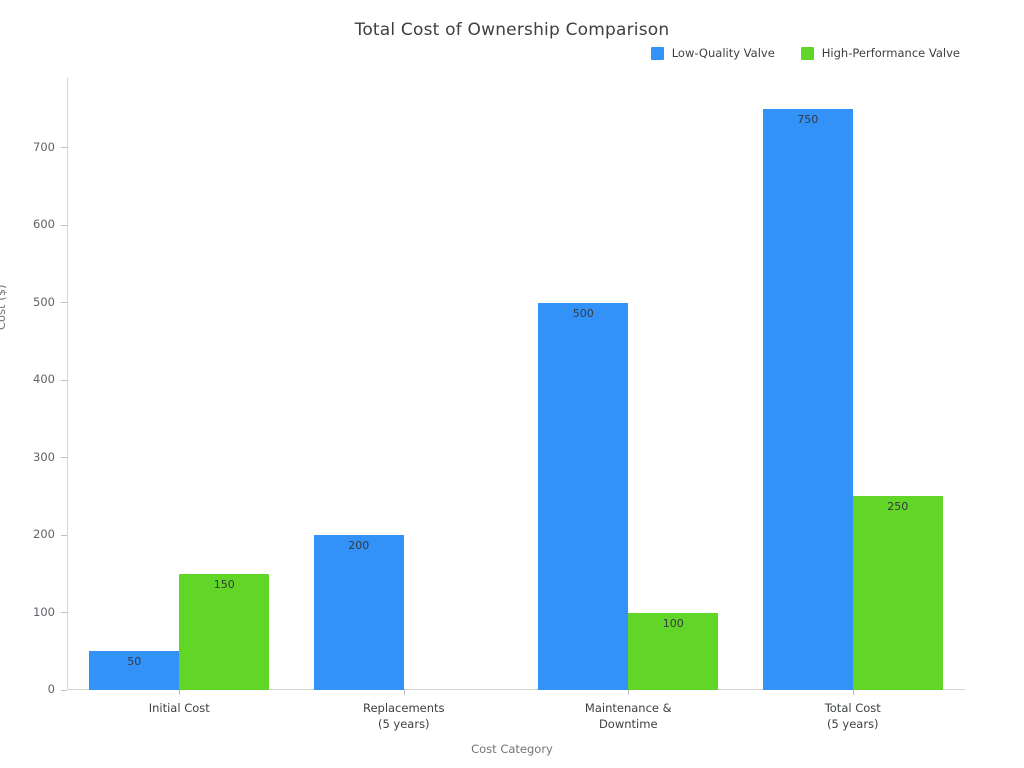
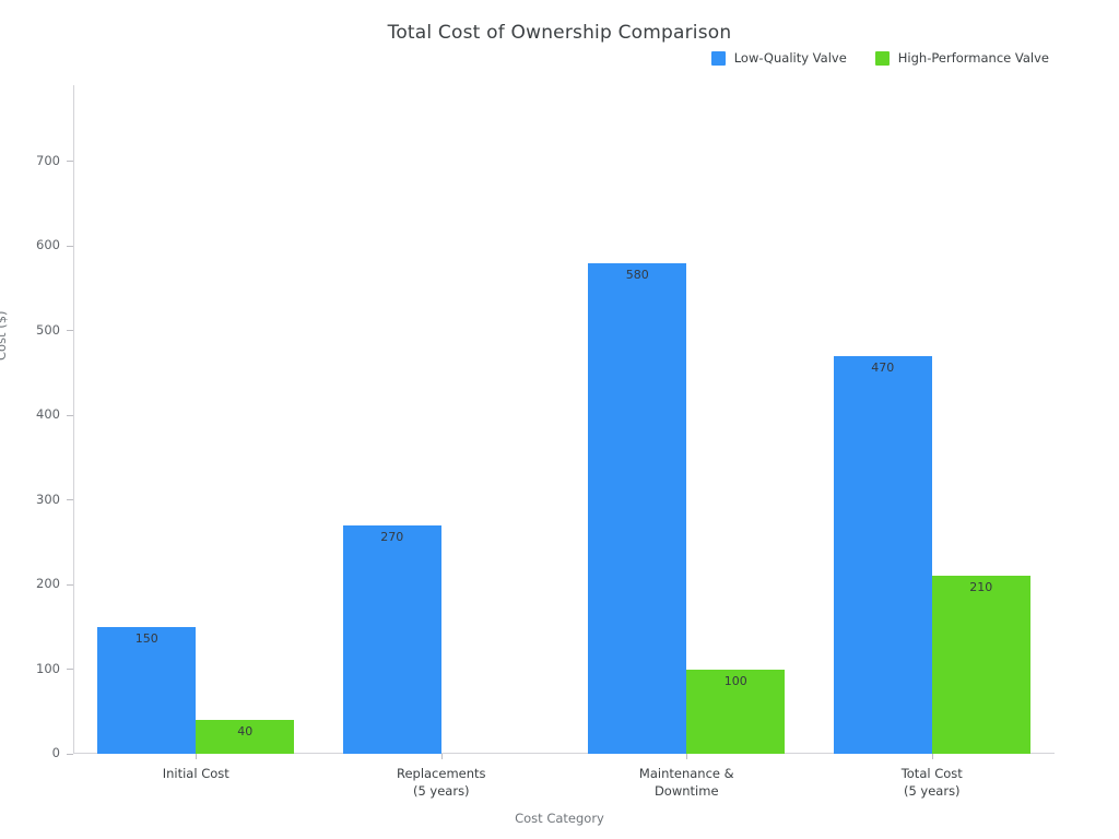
Low-Quality Valve/Initial Cost: 50 -> 150
High-Performance Valve/Initial Cost: 150 -> 40
Low-Quality Valve/Replacements (5 years): 200 -> 270
Low-Quality Valve/Maintenance & Downtime: 500 -> 580
Low-Quality Valve/Total Cost (5 years): 750 -> 470
High-Performance Valve/Total Cost (5 years): 250 -> 210
